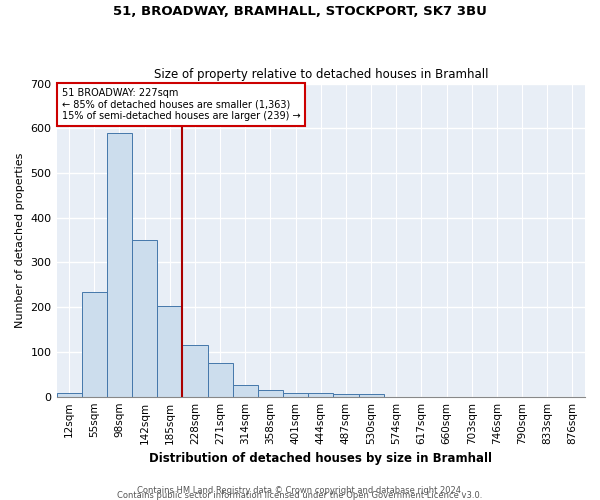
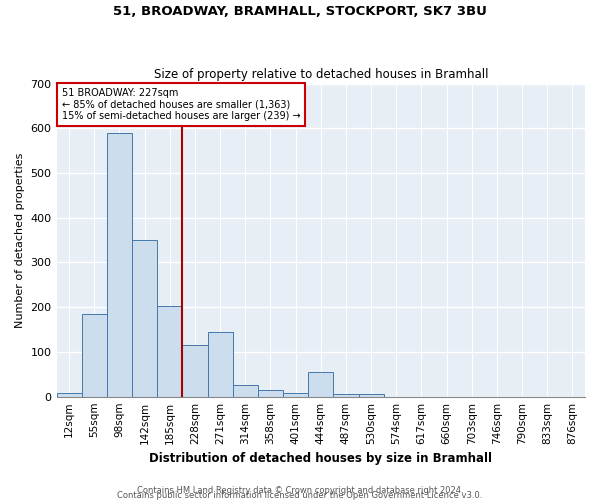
55sqm: 235 -> 185
271sqm: 75 -> 145
444sqm: 8 -> 55
